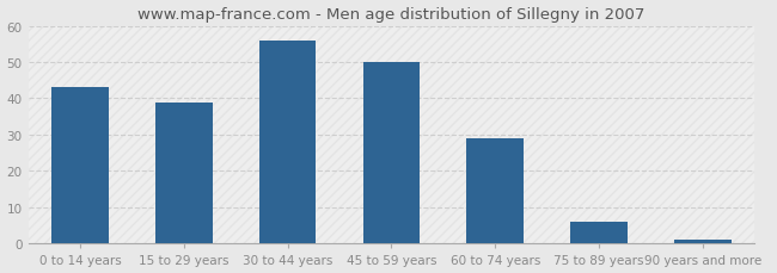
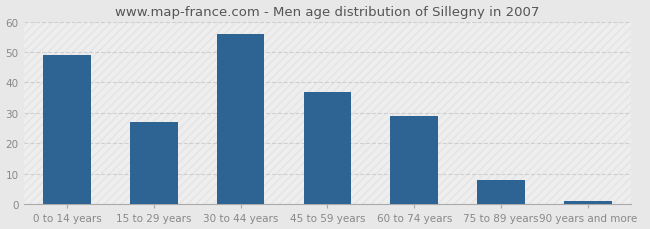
0 to 14 years: 43 -> 49
15 to 29 years: 39 -> 27
45 to 59 years: 50 -> 37
75 to 89 years: 6 -> 8
